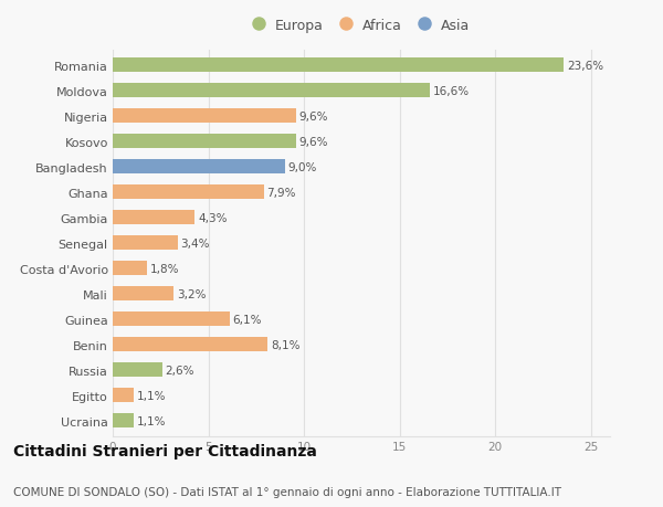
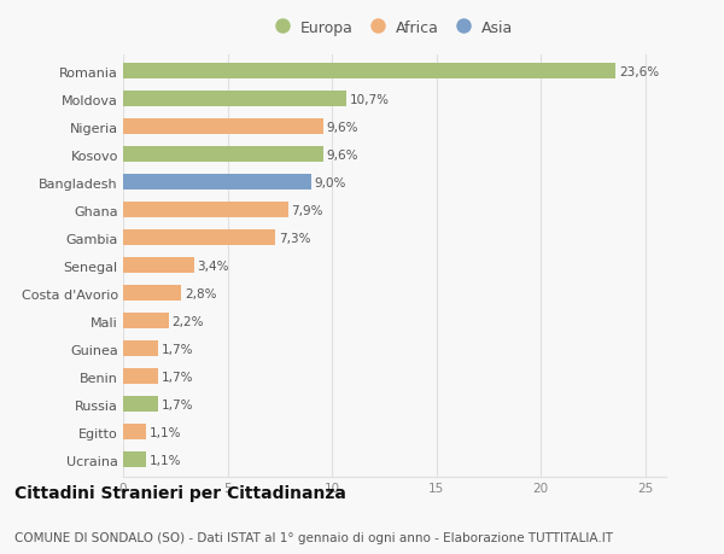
Moldova: 16,6% -> 10,7%
Gambia: 4,3% -> 7,3%
Costa d'Avorio: 1,8% -> 2,8%
Mali: 3,2% -> 2,2%
Guinea: 6,1% -> 1,7%
Benin: 8,1% -> 1,7%
Russia: 2,6% -> 1,7%
